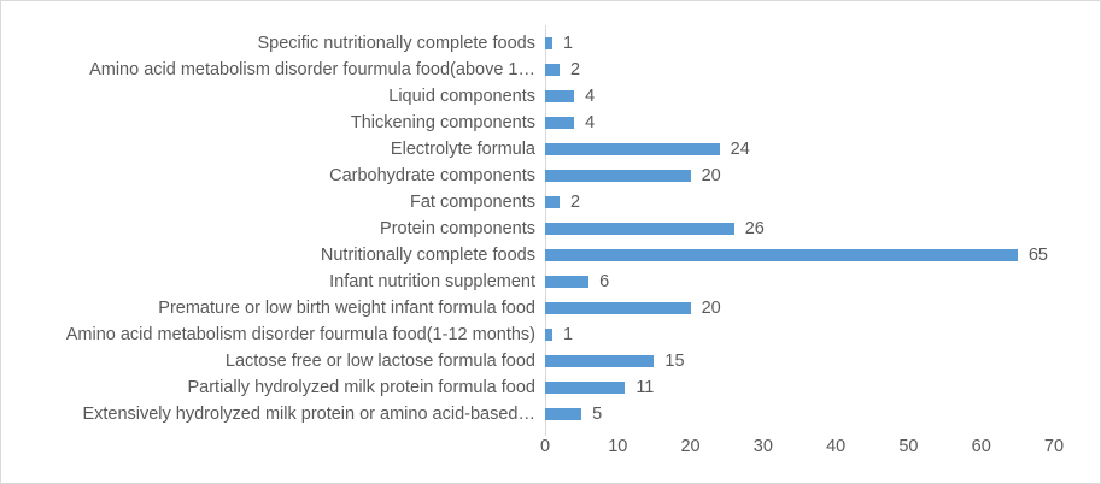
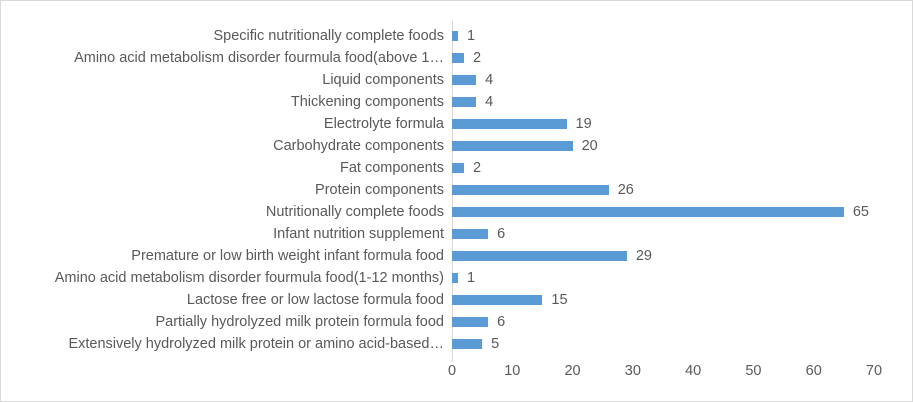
Electrolyte formula: 24 -> 19
Premature or low birth weight infant formula food: 20 -> 29
Partially hydrolyzed milk protein formula food: 11 -> 6
